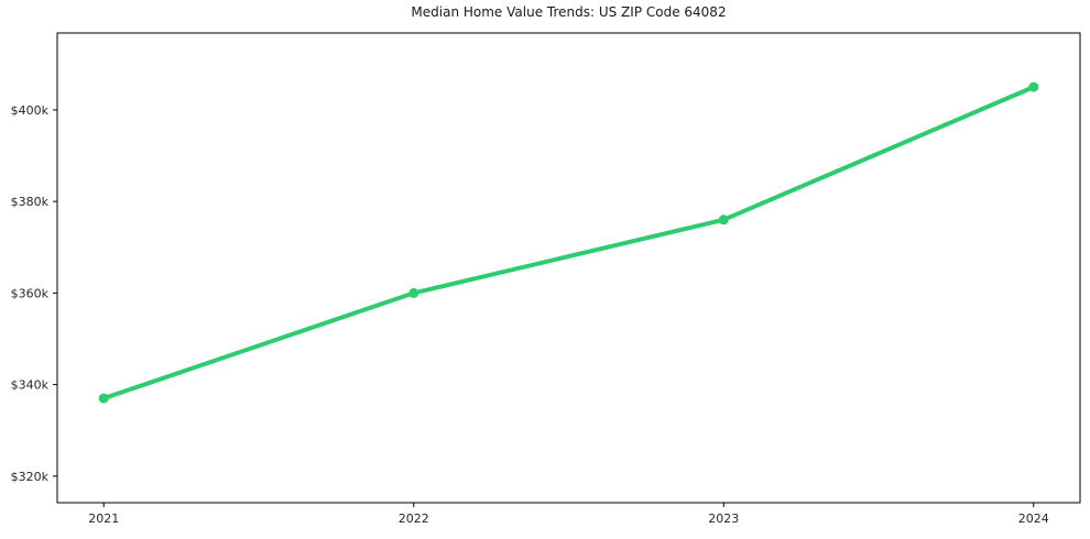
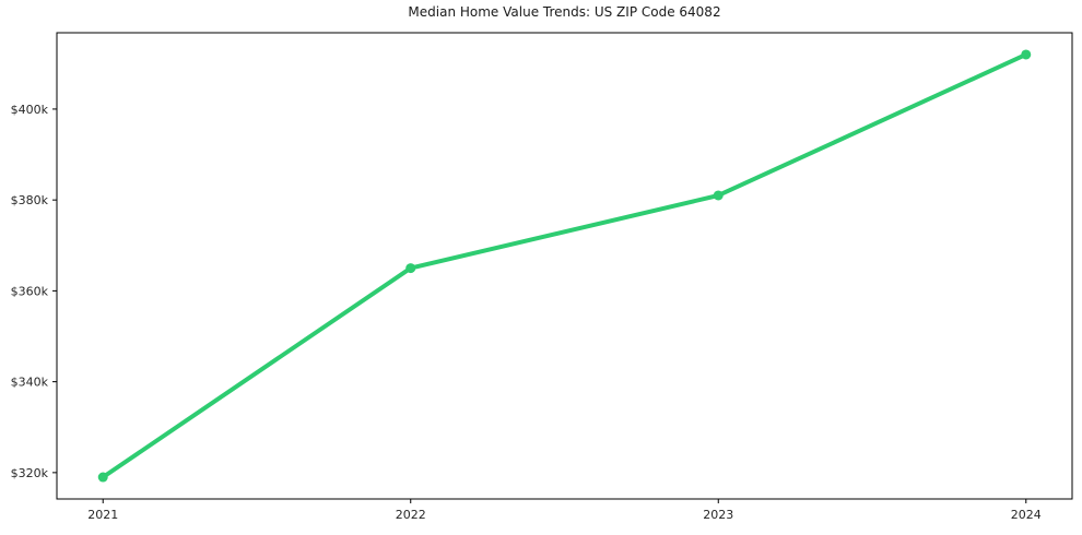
2021: $337k -> $319k
2022: $360k -> $365k
2023: $376k -> $381k
2024: $405k -> $412k
